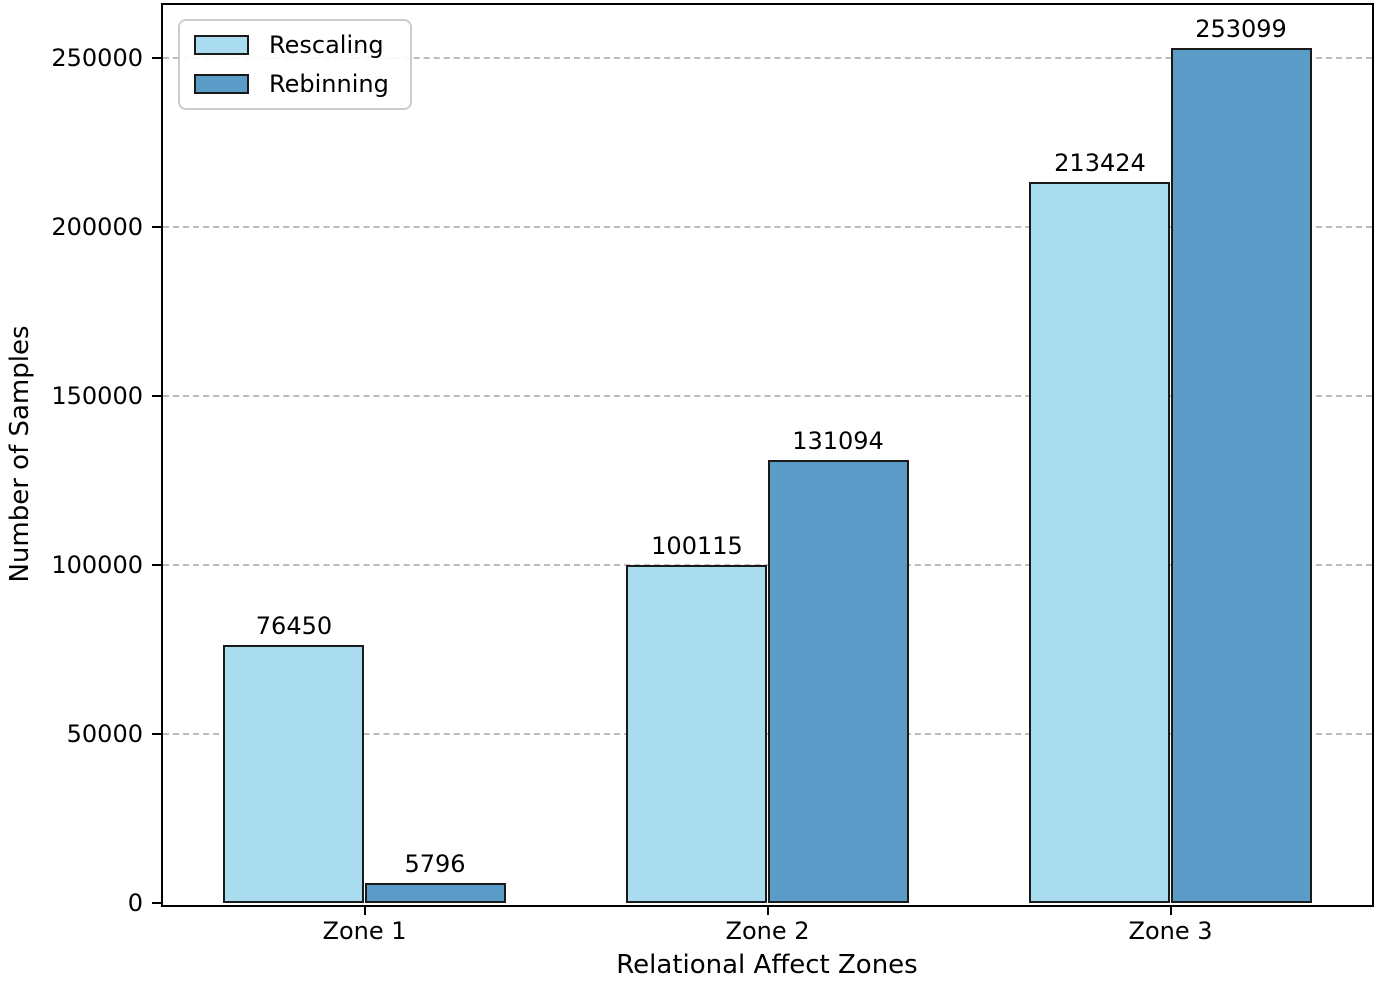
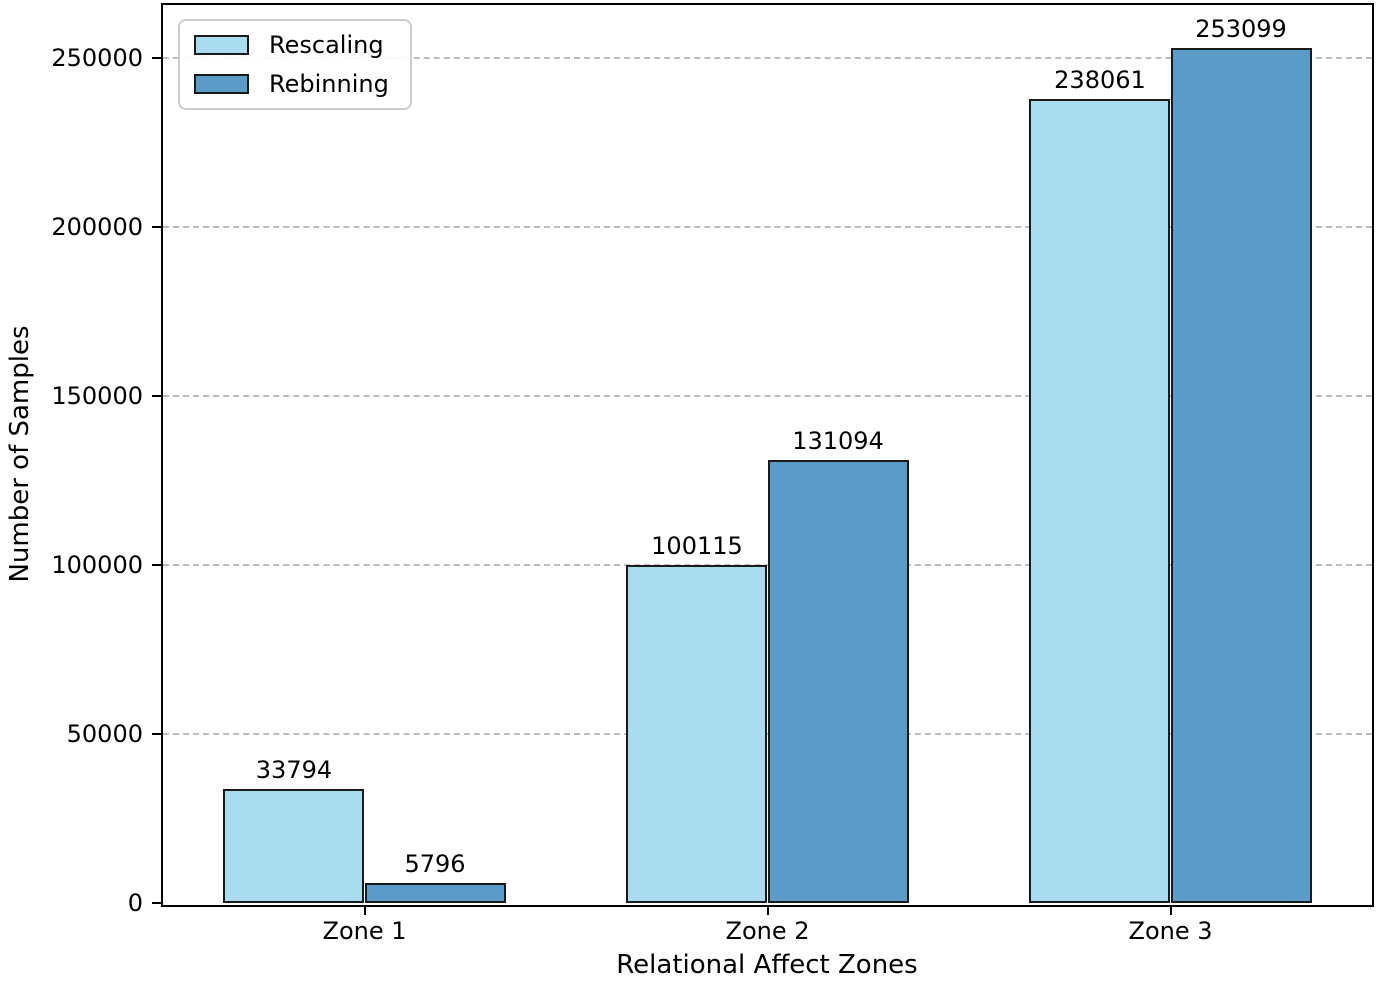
Rescaling/Zone 1: 76450 -> 33794
Rescaling/Zone 3: 213424 -> 238061
